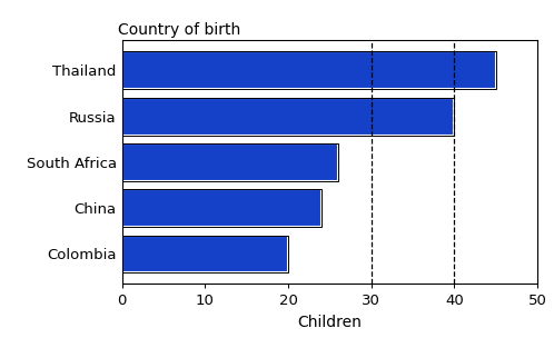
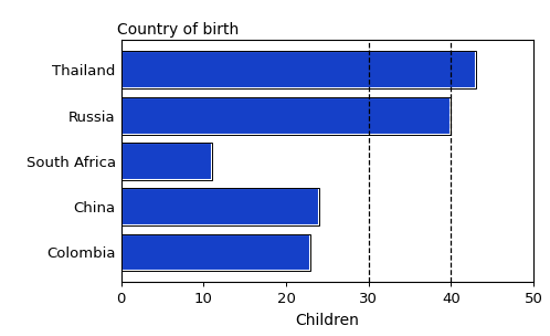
Thailand: 45 -> 43
South Africa: 26 -> 11
Colombia: 20 -> 23
